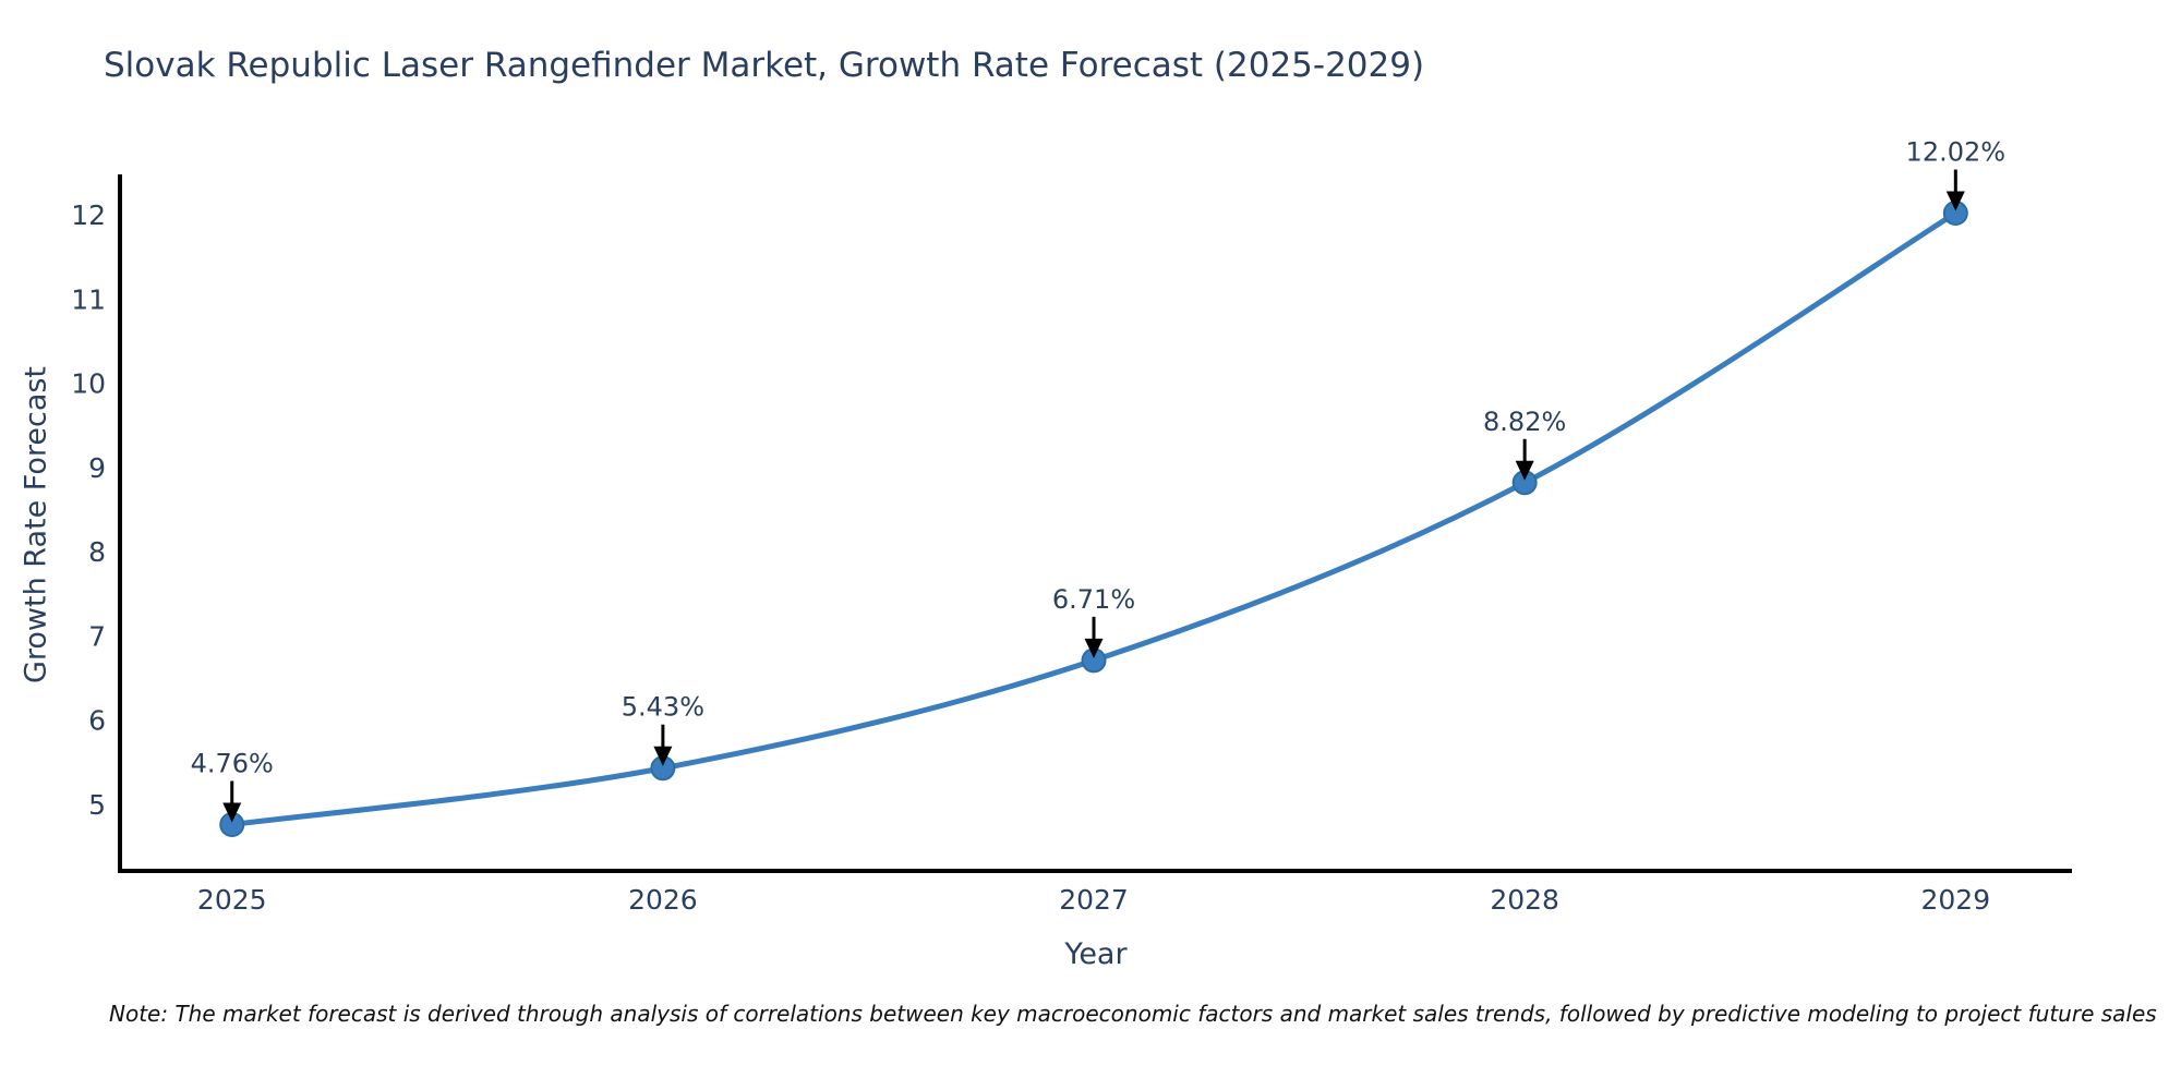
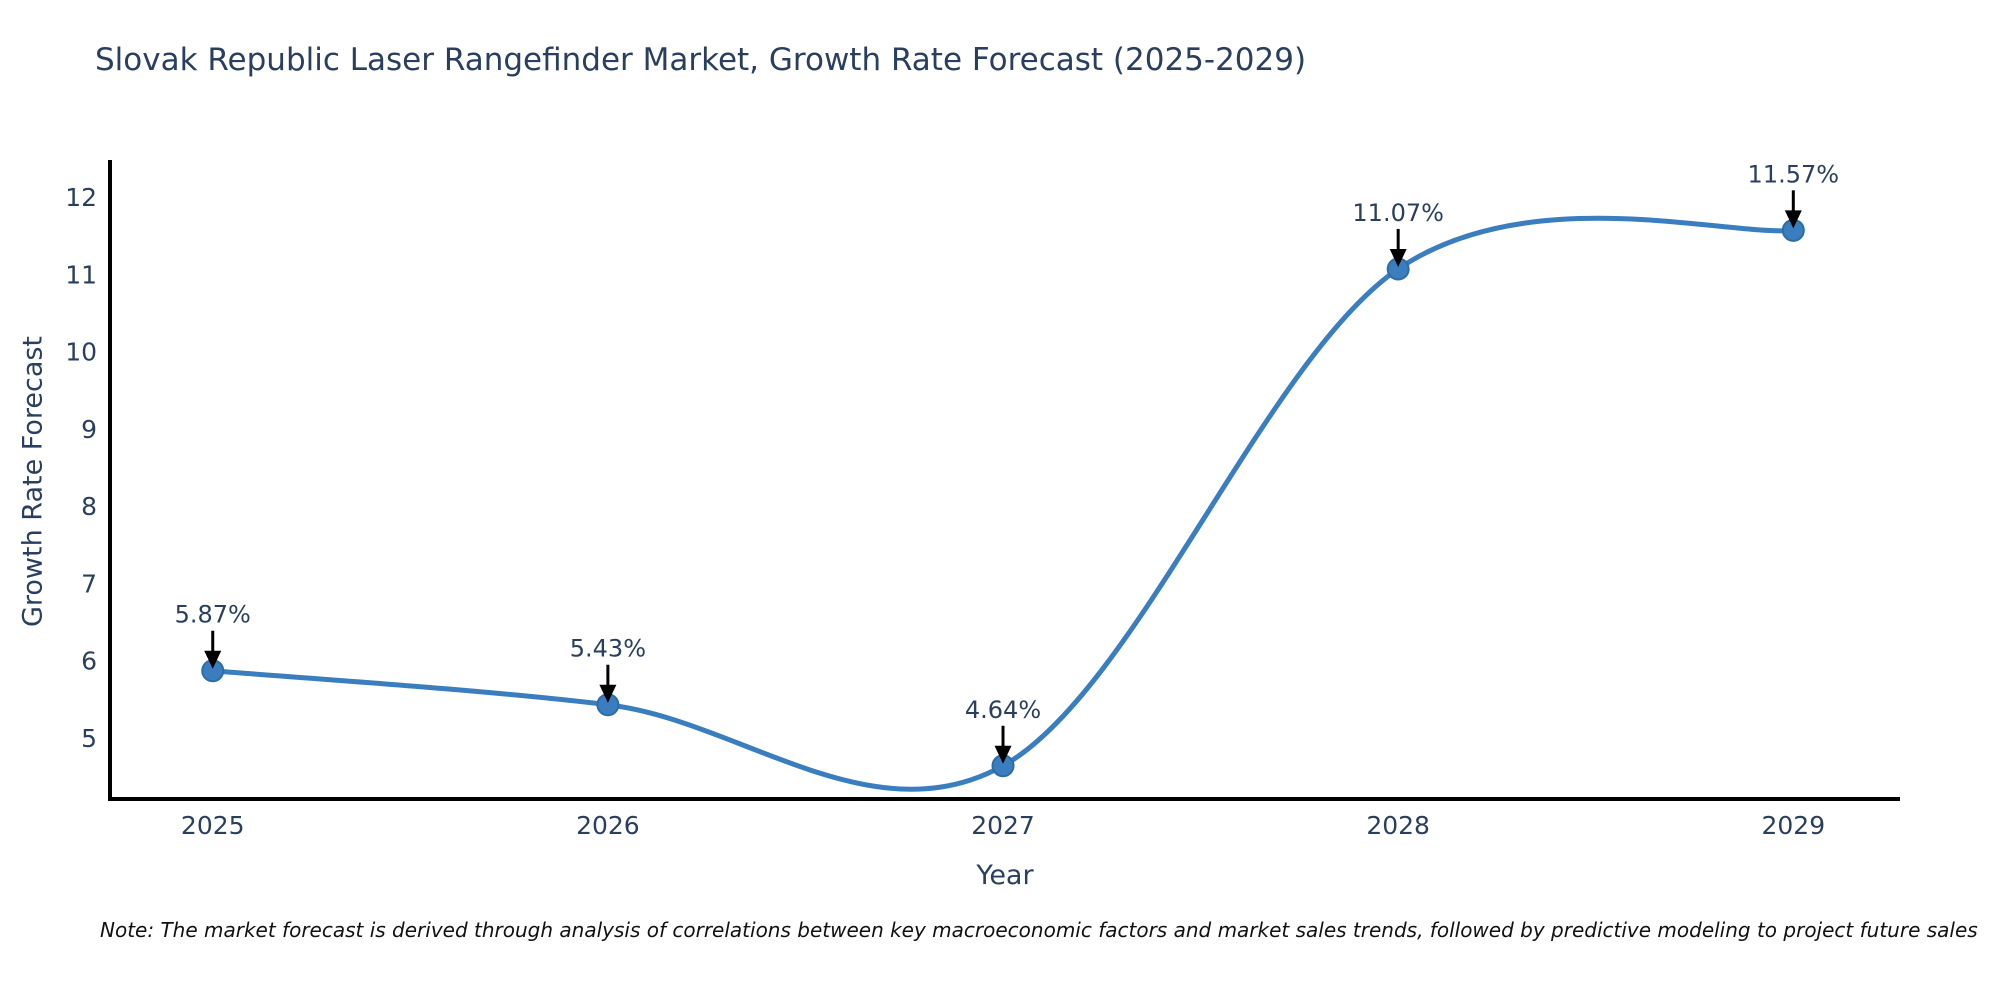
2025: 4.76% -> 5.87%
2027: 6.71% -> 4.64%
2028: 8.82% -> 11.07%
2029: 12.02% -> 11.57%
